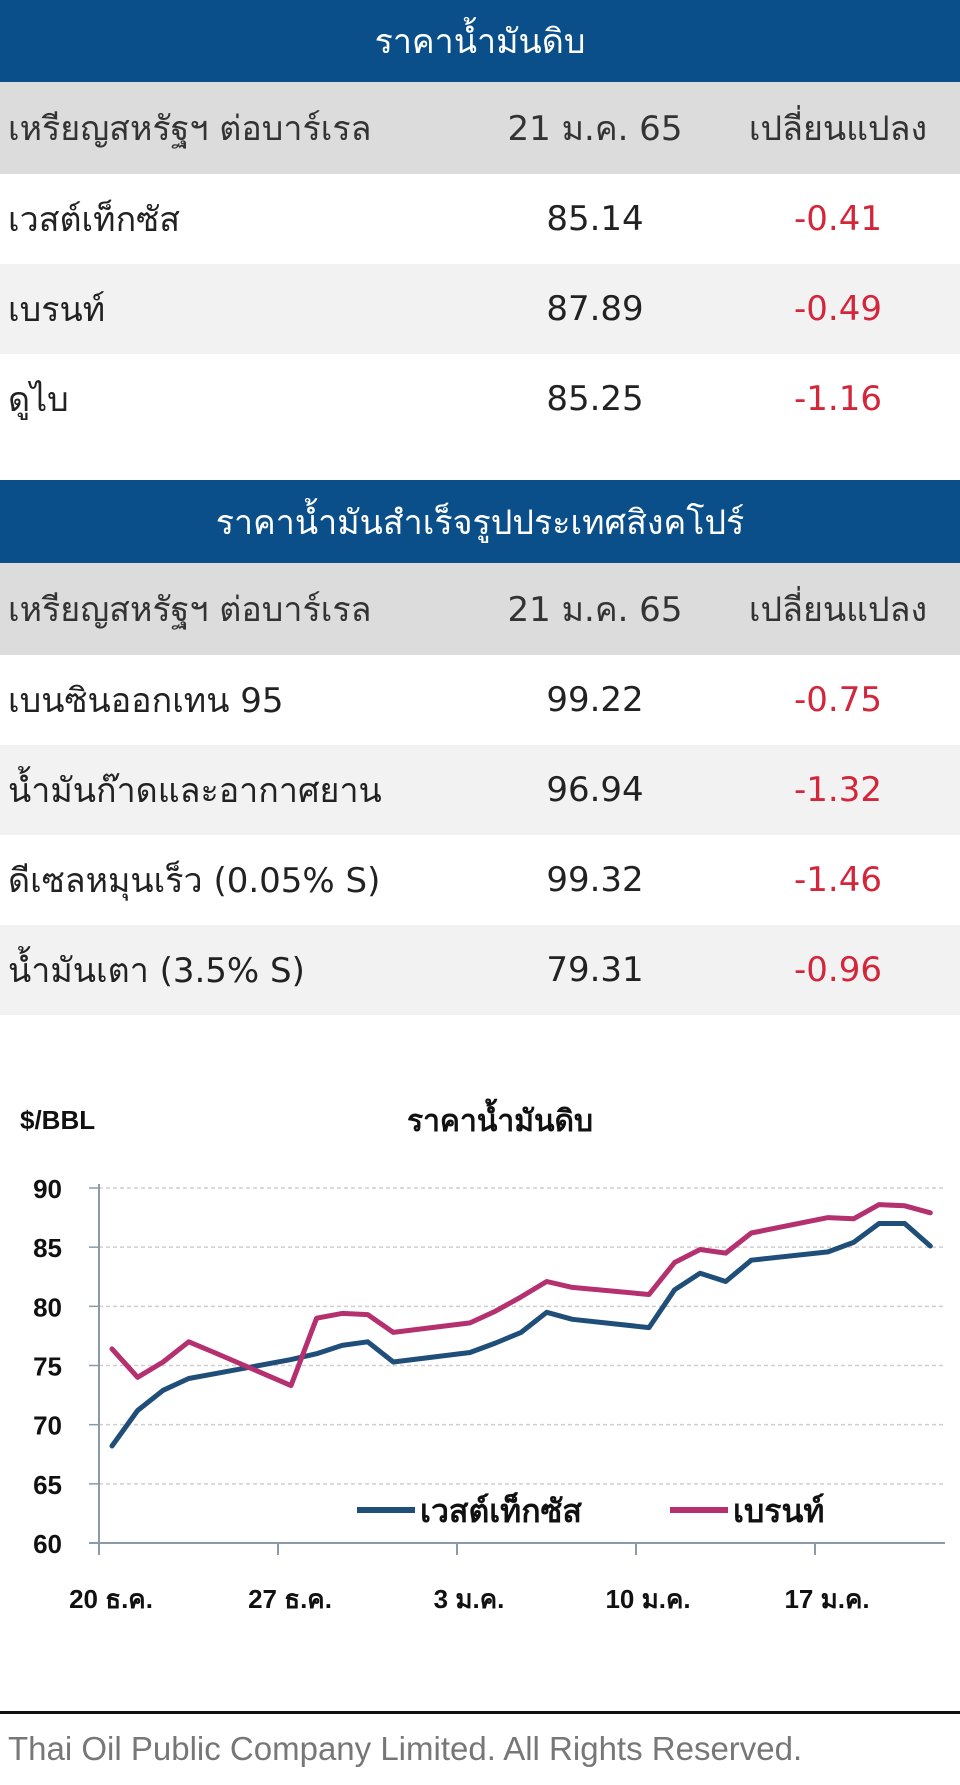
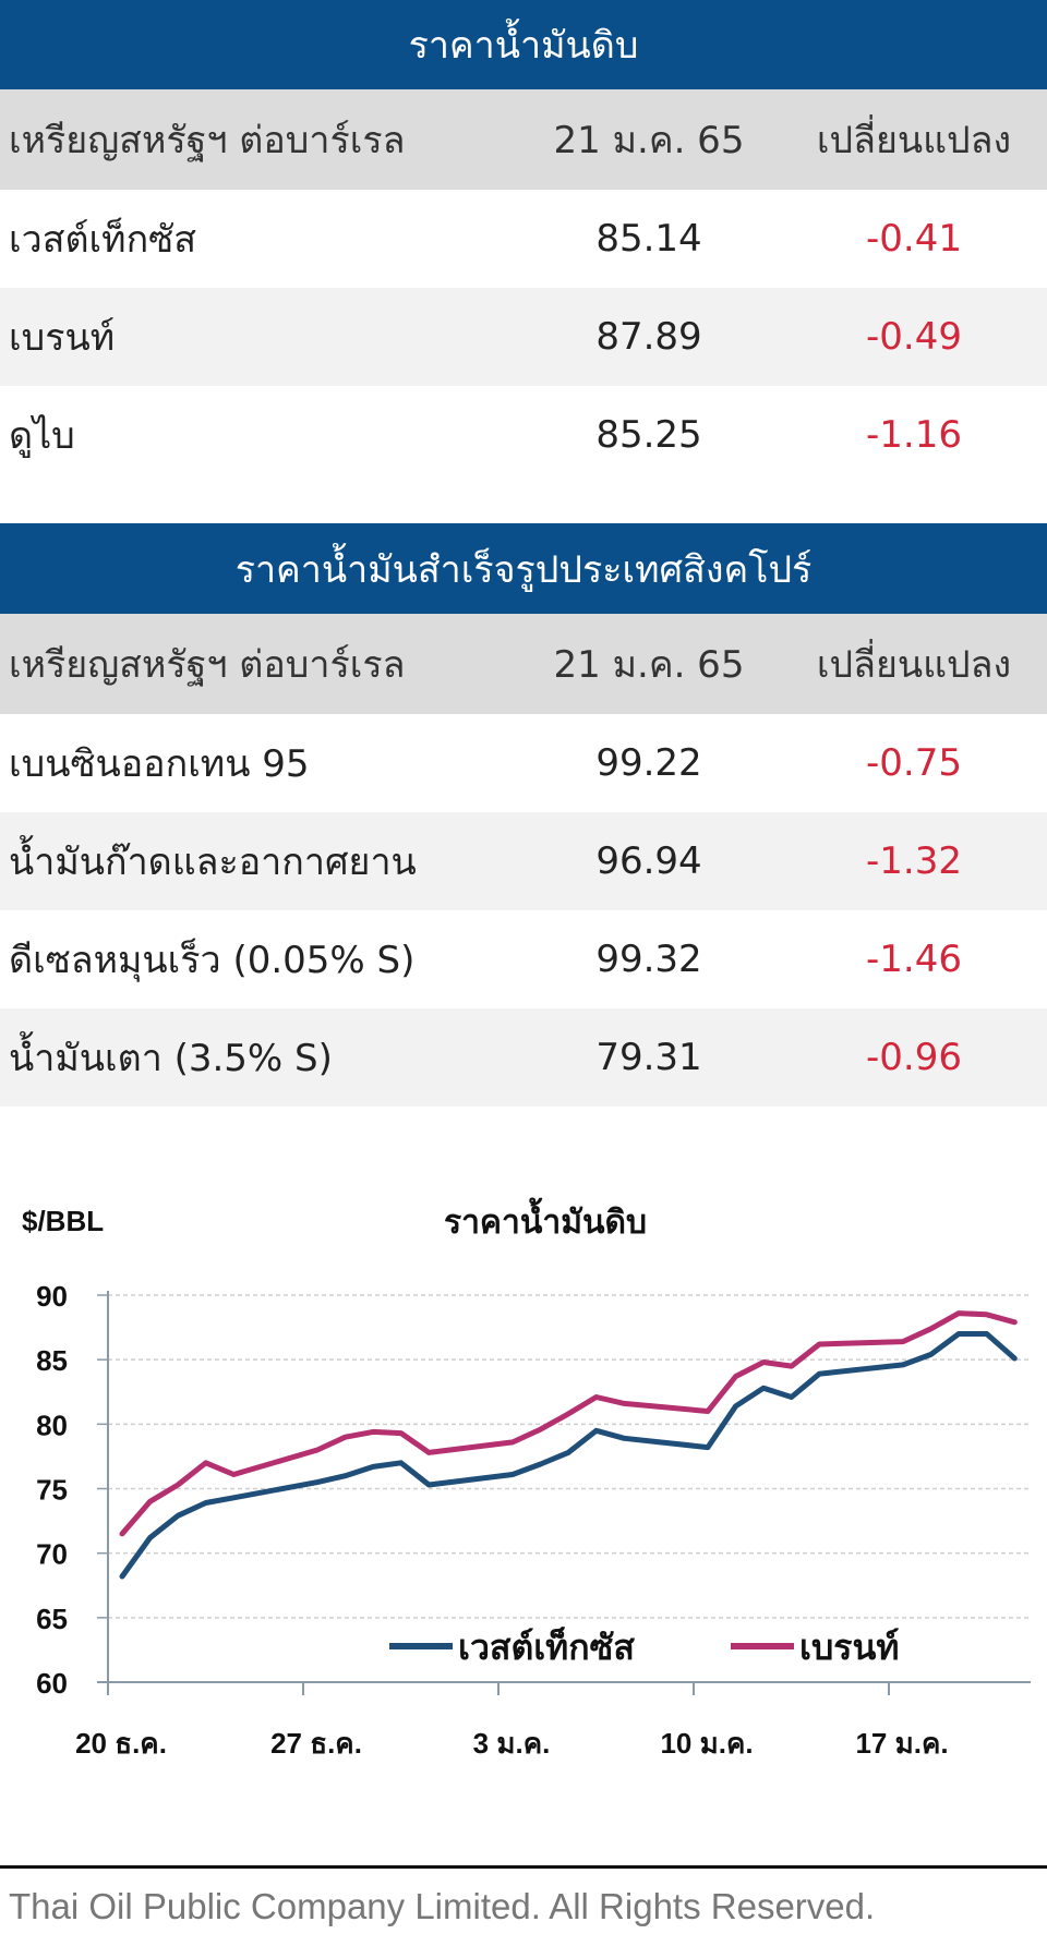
เบรนท์/20 ธ.ค.: 76.4 -> 71.5
เบรนท์/27 ธ.ค.: 73.3 -> 78.0
เบรนท์/17 ม.ค.: 87.5 -> 86.4
